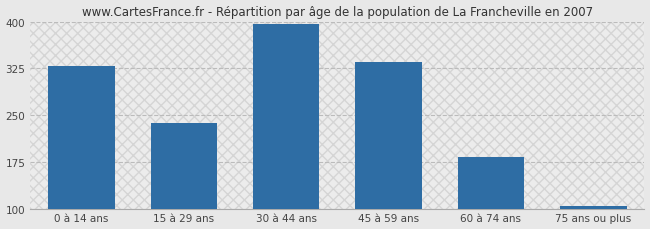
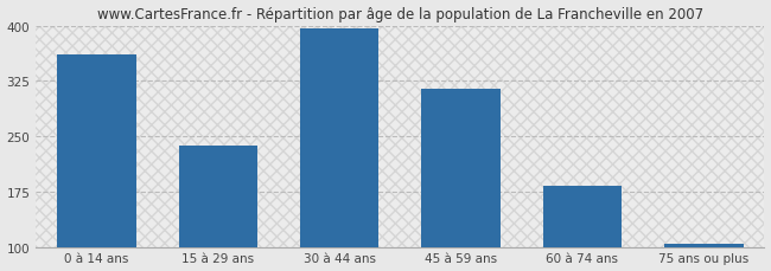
0 à 14 ans: 328 -> 360
45 à 59 ans: 335 -> 314
